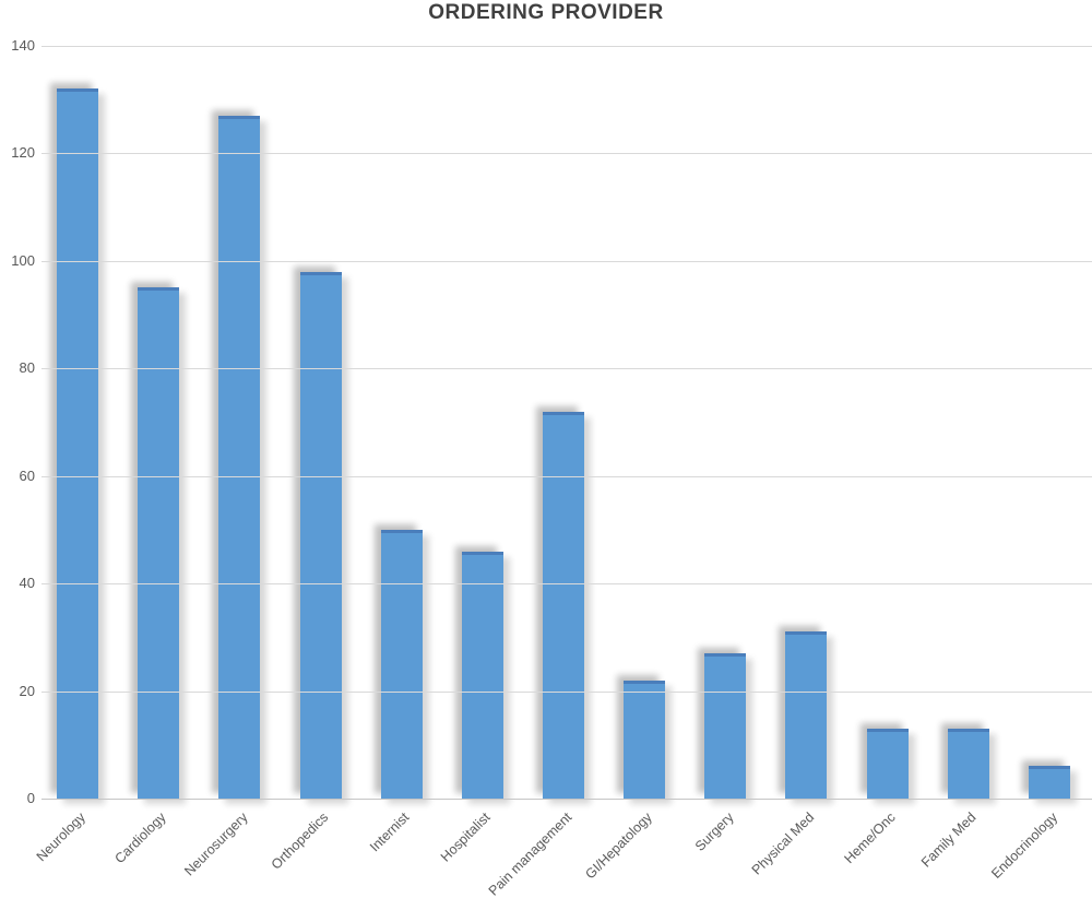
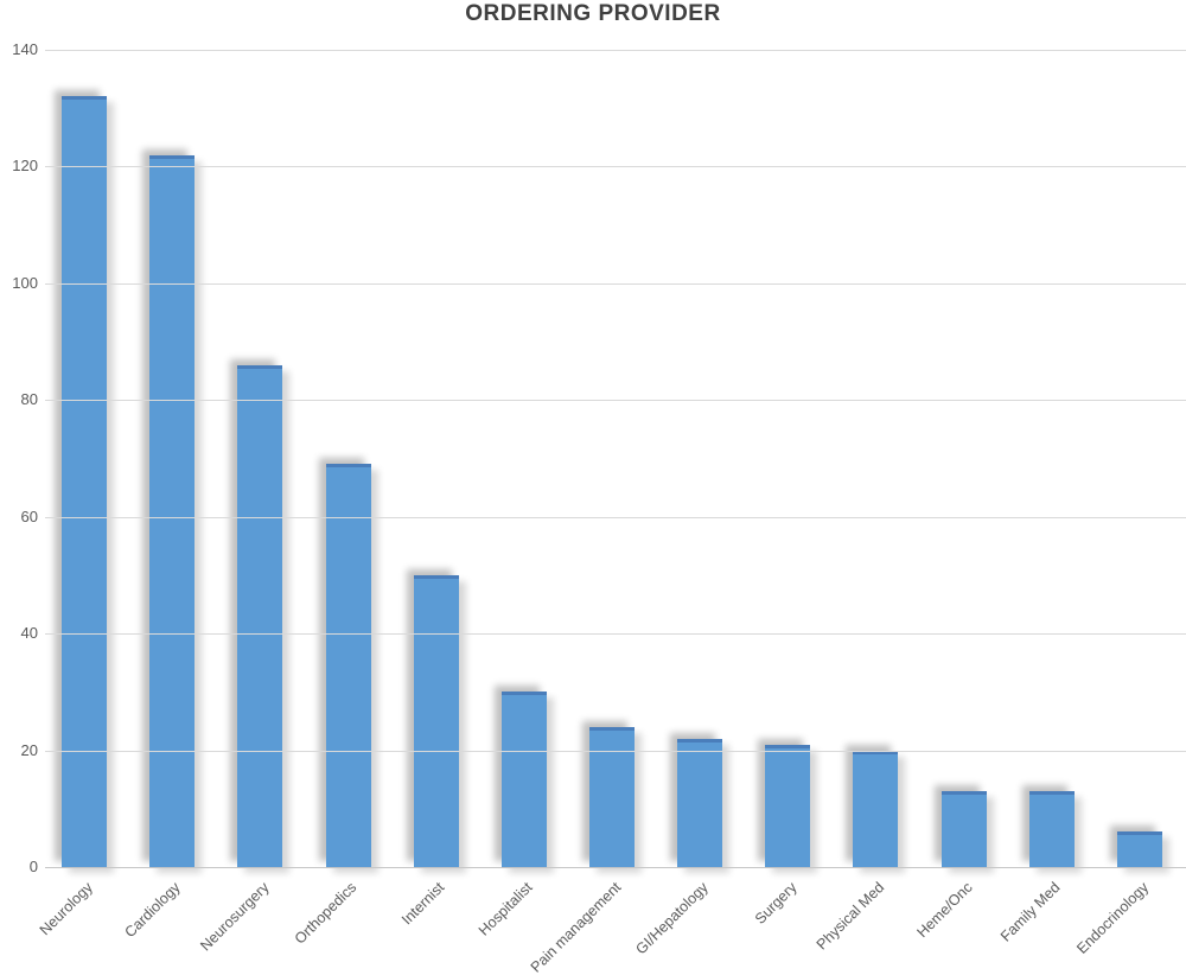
Cardiology: 95 -> 122
Neurosurgery: 127 -> 86
Orthopedics: 98 -> 69
Hospitalist: 46 -> 30
Pain management: 72 -> 24
Surgery: 27 -> 21
Physical Med: 31 -> 20
